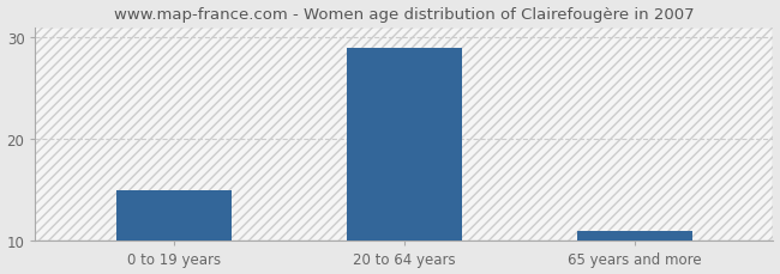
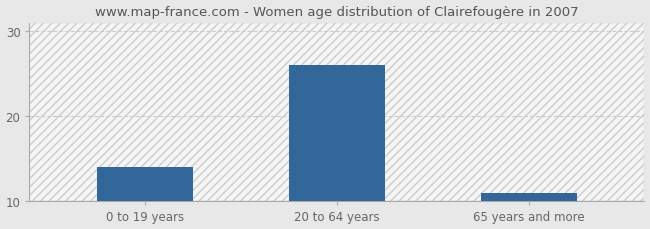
0 to 19 years: 15 -> 14
20 to 64 years: 29 -> 26
